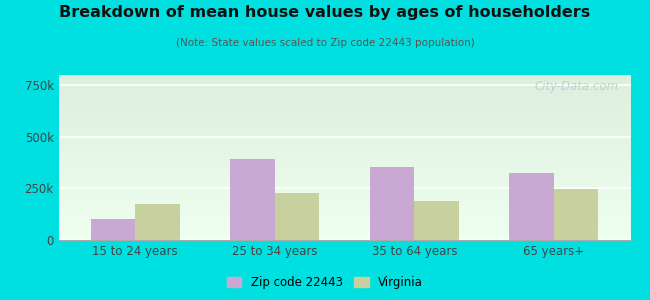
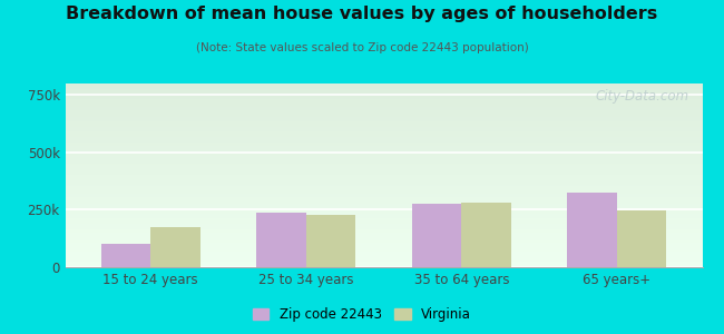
Zip code 22443/25 to 34 years: 395k -> 240k
Zip code 22443/35 to 64 years: 355k -> 275k
Virginia/35 to 64 years: 190k -> 280k
